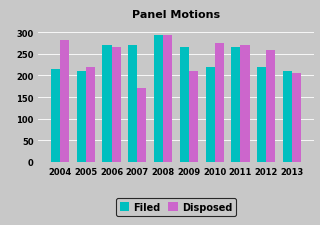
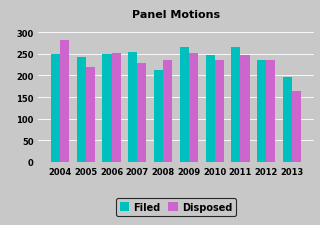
Filed/2004: 215 -> 250
Filed/2005: 210 -> 242
Filed/2006: 270 -> 250
Disposed/2006: 265 -> 252
Filed/2007: 270 -> 255
Disposed/2007: 170 -> 228
Filed/2008: 295 -> 213
Disposed/2008: 295 -> 235
Disposed/2009: 210 -> 253
Filed/2010: 220 -> 248
Disposed/2010: 275 -> 235
Disposed/2011: 270 -> 247
Filed/2012: 220 -> 237
Disposed/2012: 260 -> 237
Filed/2013: 210 -> 197
Disposed/2013: 205 -> 163
